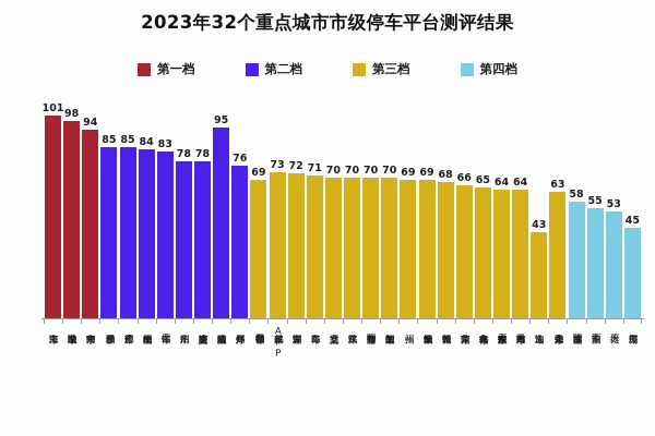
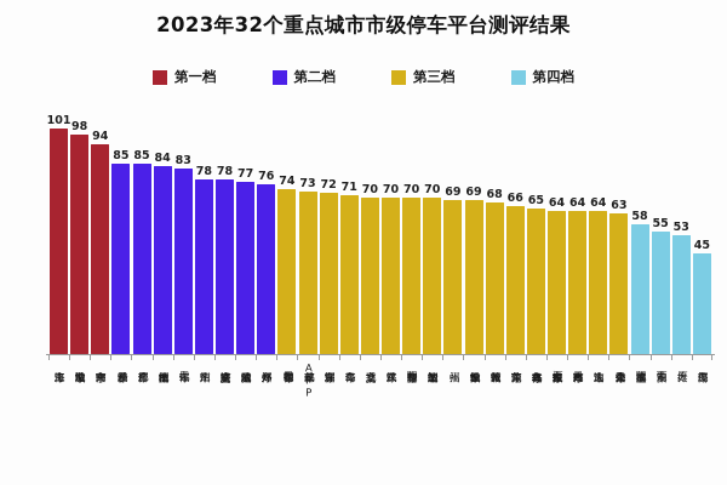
哈尔滨城泊通: 95 -> 77
昆明云智停车: 69 -> 74
大连泊车: 43 -> 64
